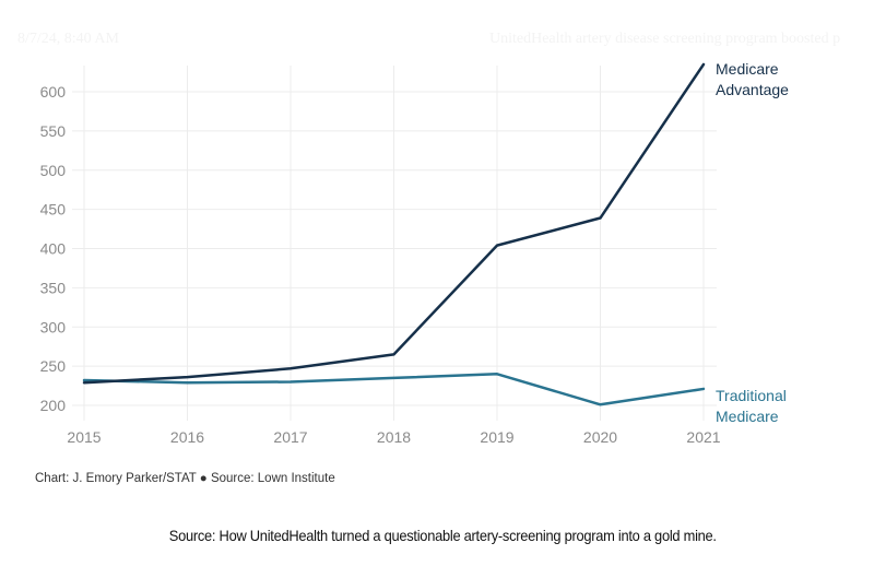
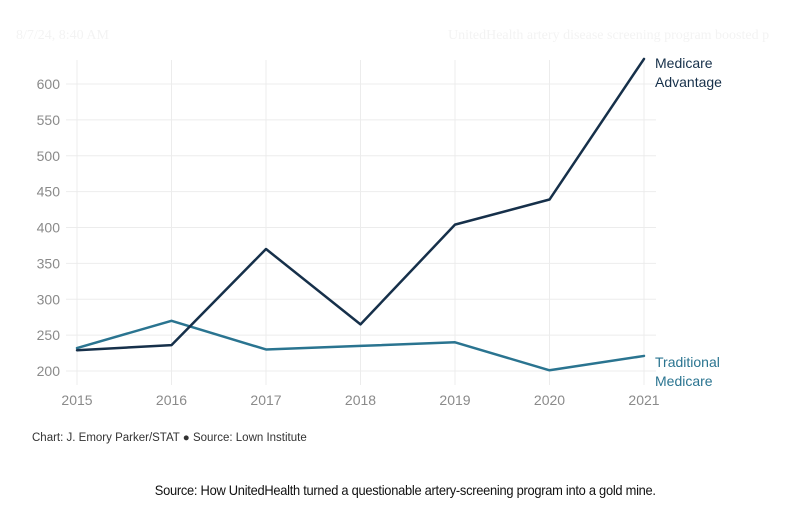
Traditional Medicare/2016: 230 -> 270
Medicare Advantage/2017: 250 -> 370
